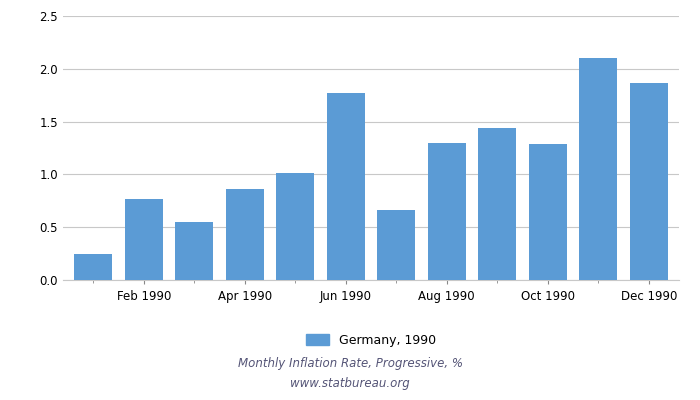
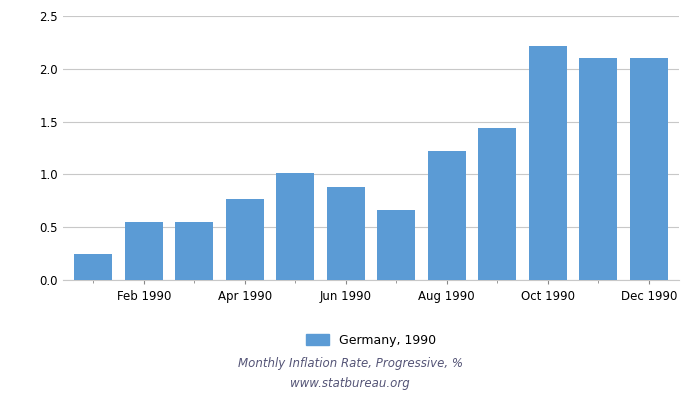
Feb 1990: 0.77 -> 0.55
Apr 1990: 0.86 -> 0.77
Jun 1990: 1.77 -> 0.88
Aug 1990: 1.30 -> 1.22
Oct 1990: 1.29 -> 2.22
Dec 1990: 1.87 -> 2.10
